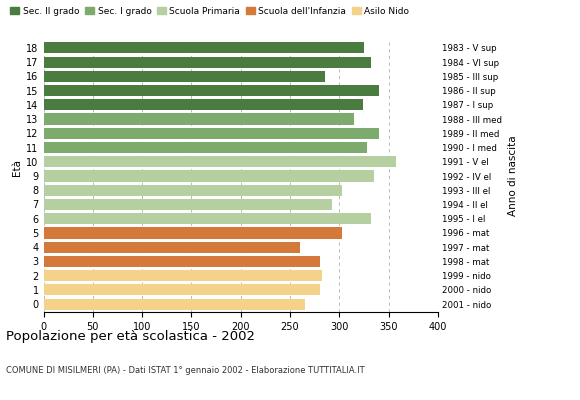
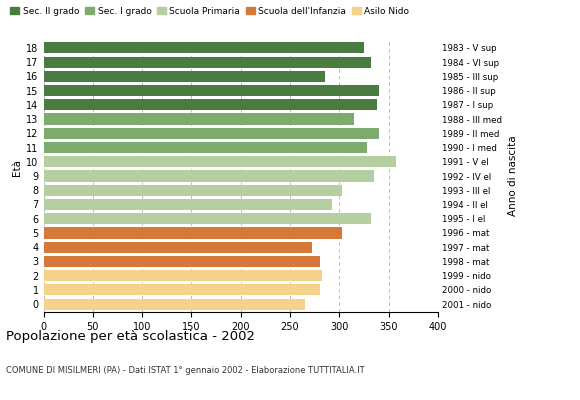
14: 324 -> 338
4: 260 -> 272
